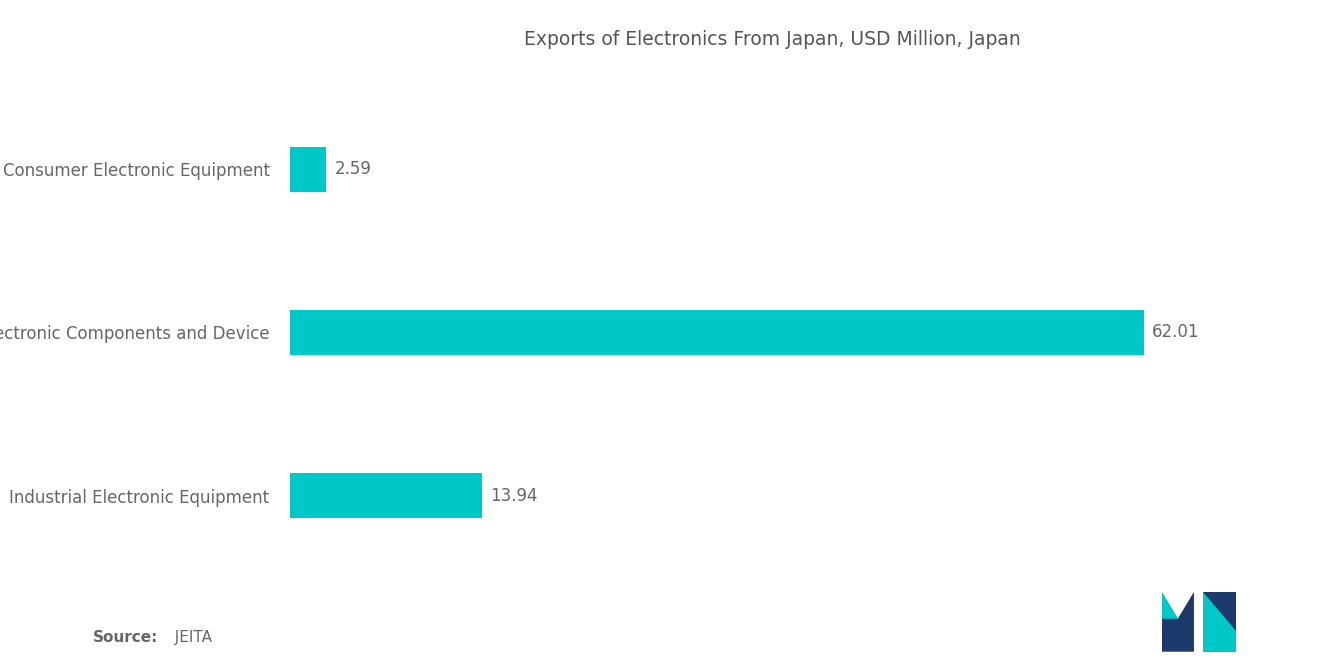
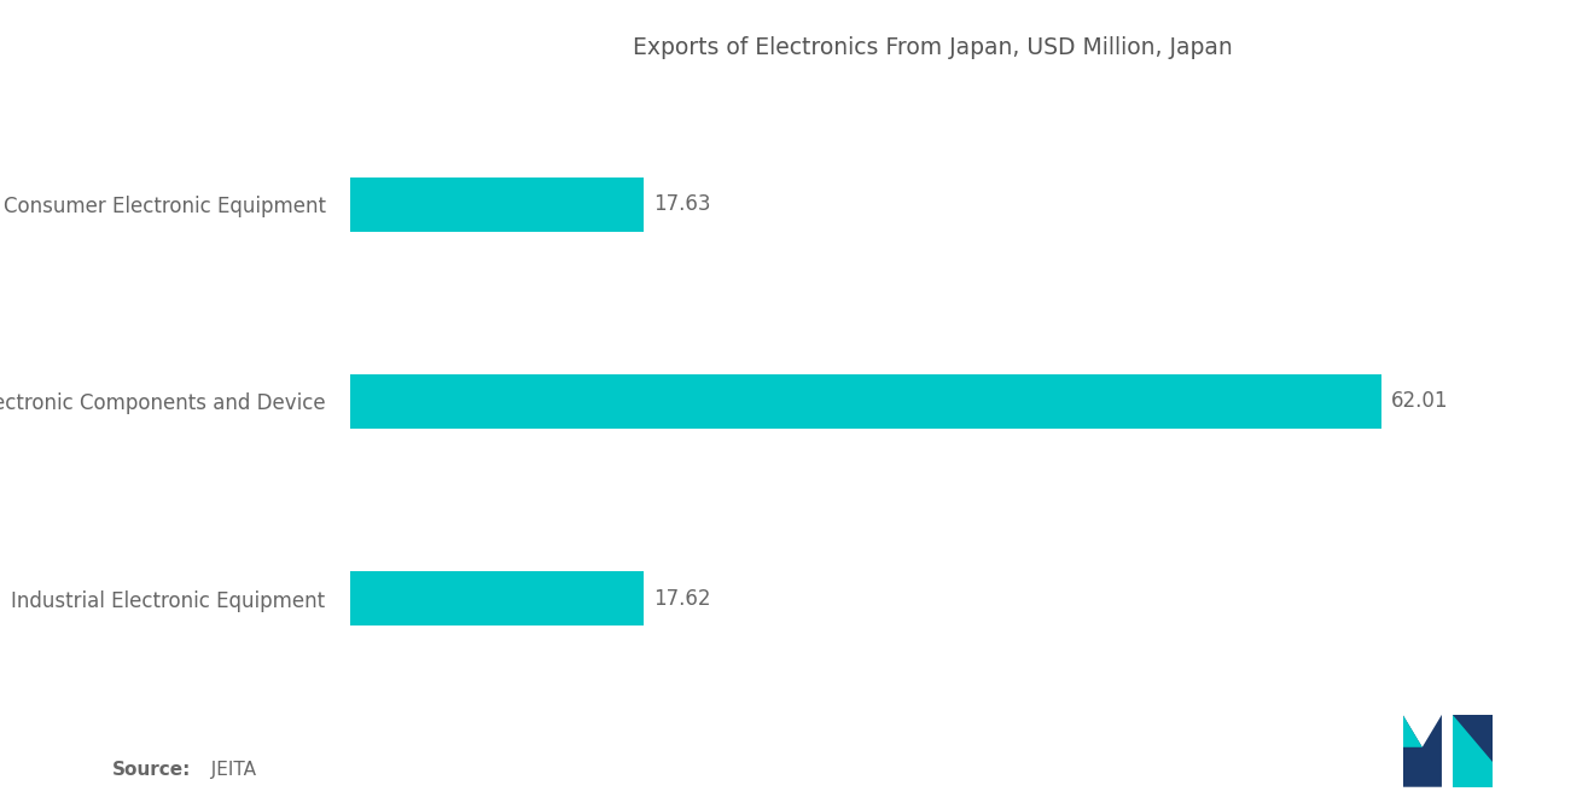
Consumer Electronic Equipment: 2.59 -> 17.63
Industrial Electronic Equipment: 13.94 -> 17.62
